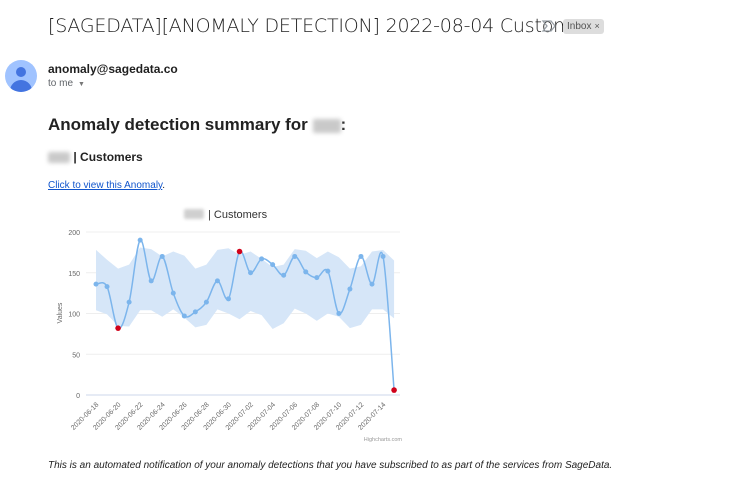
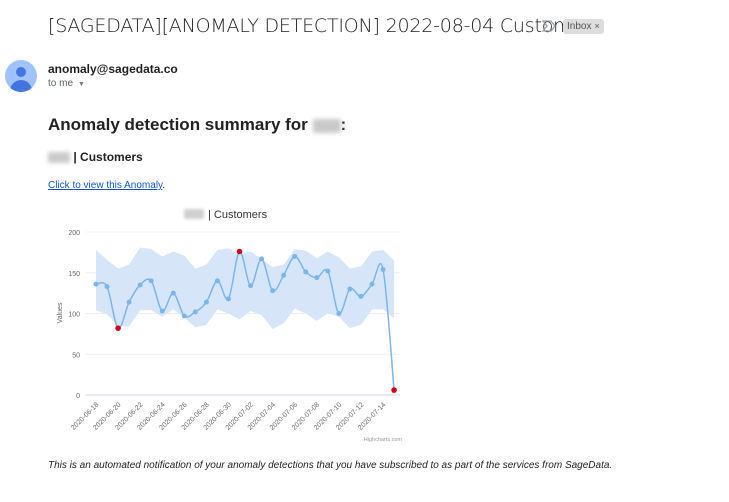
Values/2020-06-22: 190 -> 140
Values/2020-06-24: 170 -> 100
Values/2020-07-02: 150 -> 130
Values/2020-07-04: 160 -> 130
Values/2020-07-12: 170 -> 120
Values/2020-07-14: 170 -> 150
